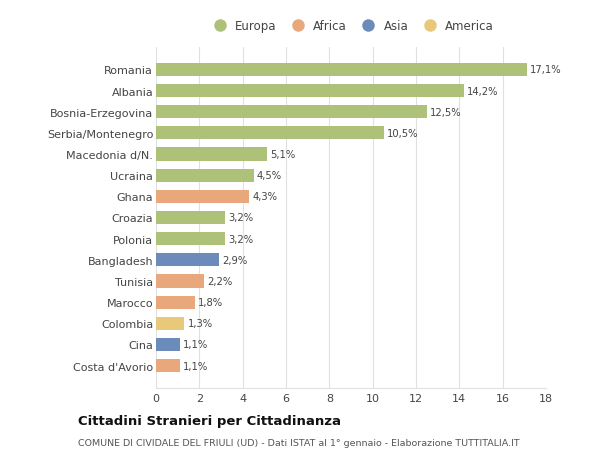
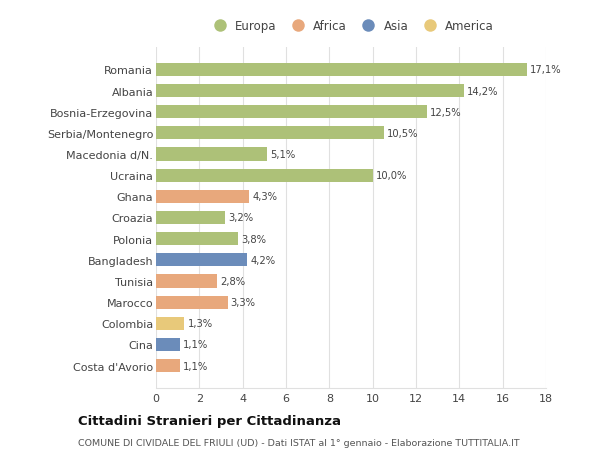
Ucraina: 4,5% -> 10,0%
Polonia: 3,2% -> 3,8%
Bangladesh: 2,9% -> 4,2%
Tunisia: 2,2% -> 2,8%
Marocco: 1,8% -> 3,3%
